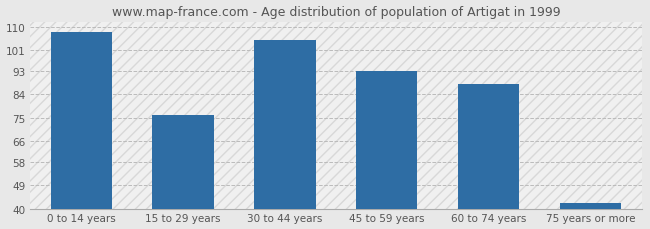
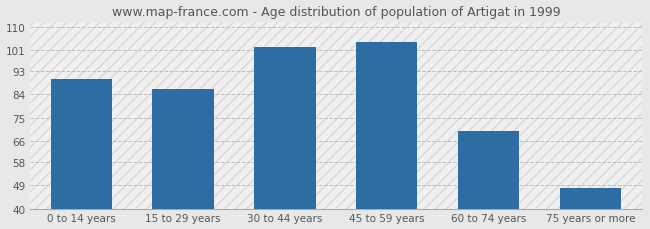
0 to 14 years: 108 -> 90
15 to 29 years: 76 -> 86
30 to 44 years: 105 -> 102
45 to 59 years: 93 -> 104
60 to 74 years: 88 -> 70
75 years or more: 42 -> 48
